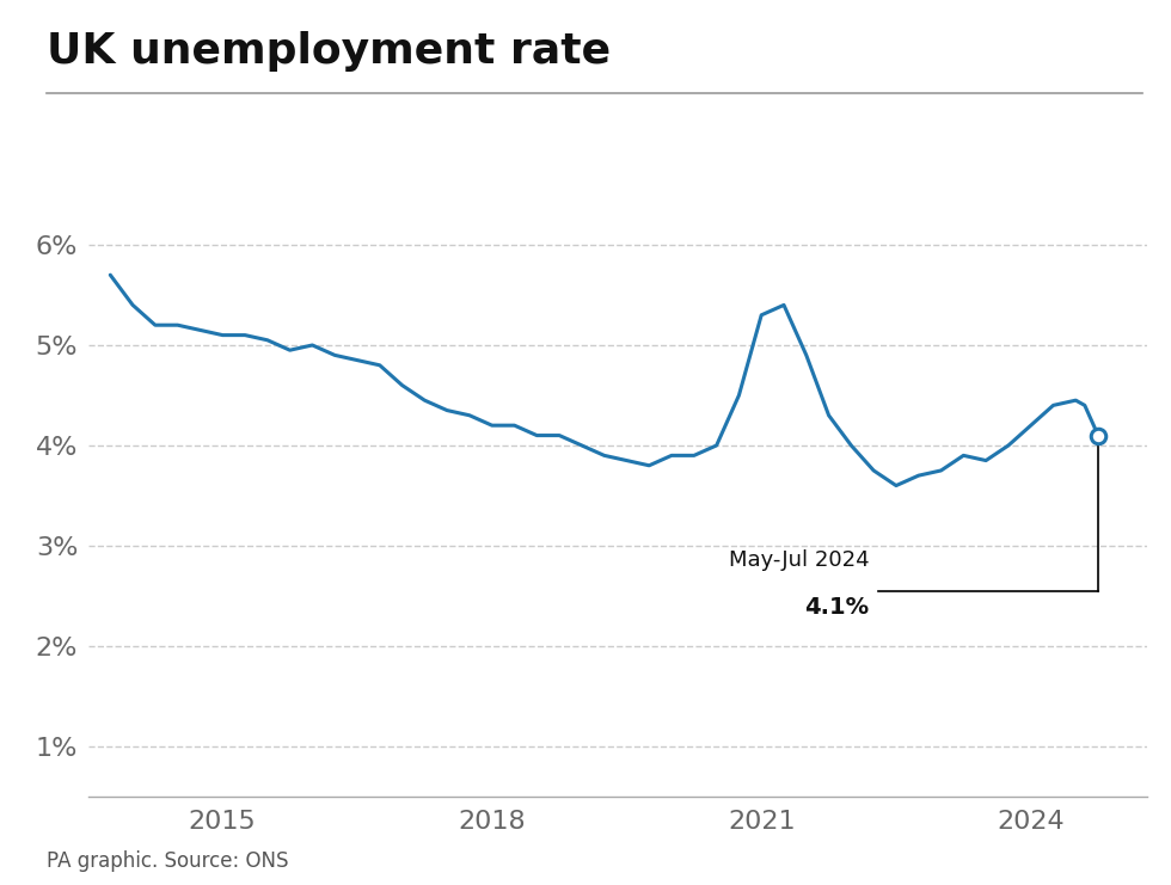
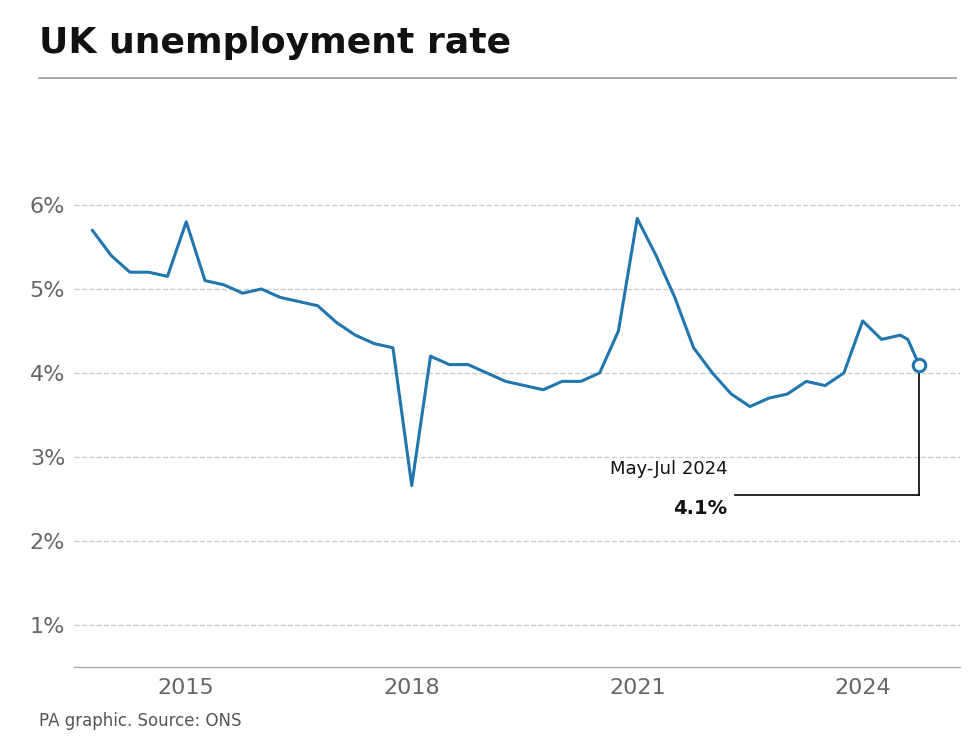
2015: 5.10% -> 5.80%
2018: 4.20% -> 2.66%
2021: 5.30% -> 5.84%
2024: 4.20% -> 4.62%
